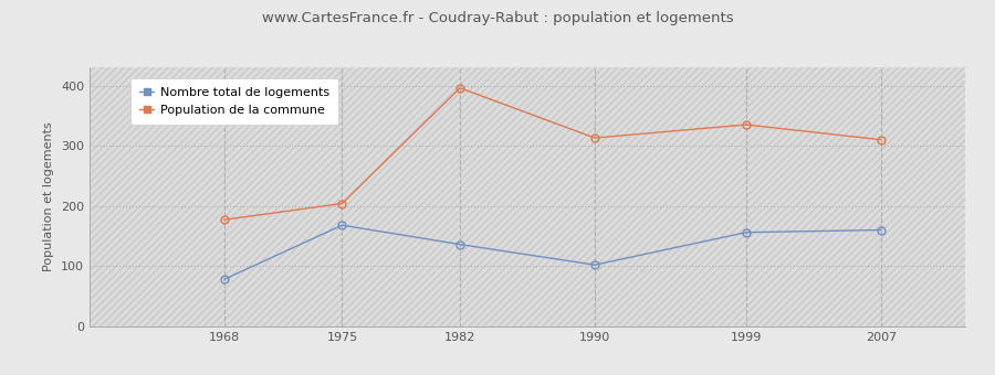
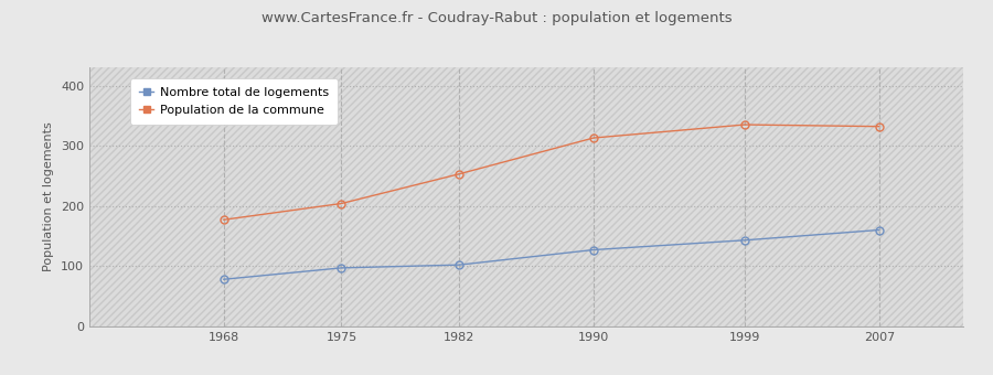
Nombre total de logements/1975: 168 -> 97
Nombre total de logements/1982: 136 -> 102
Population de la commune/1982: 396 -> 253
Nombre total de logements/1990: 102 -> 127
Nombre total de logements/1999: 156 -> 143
Population de la commune/2007: 310 -> 332
